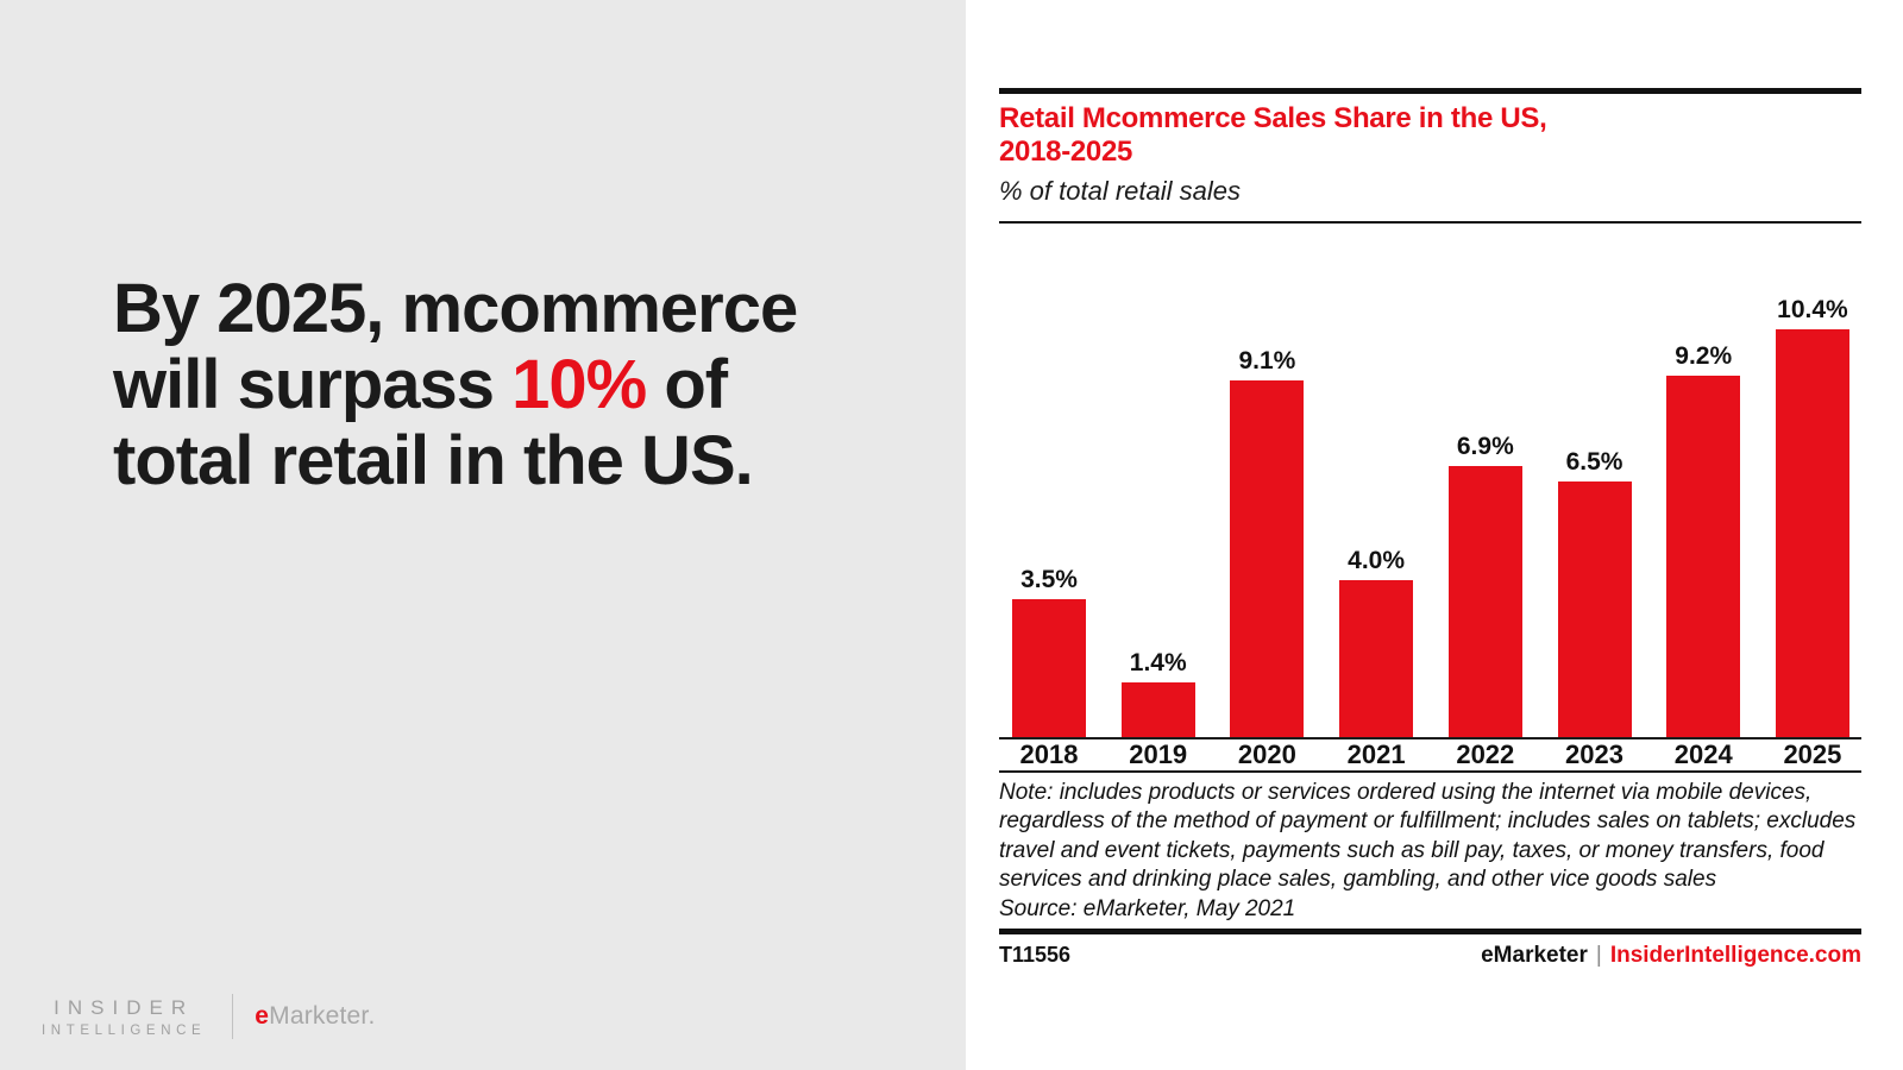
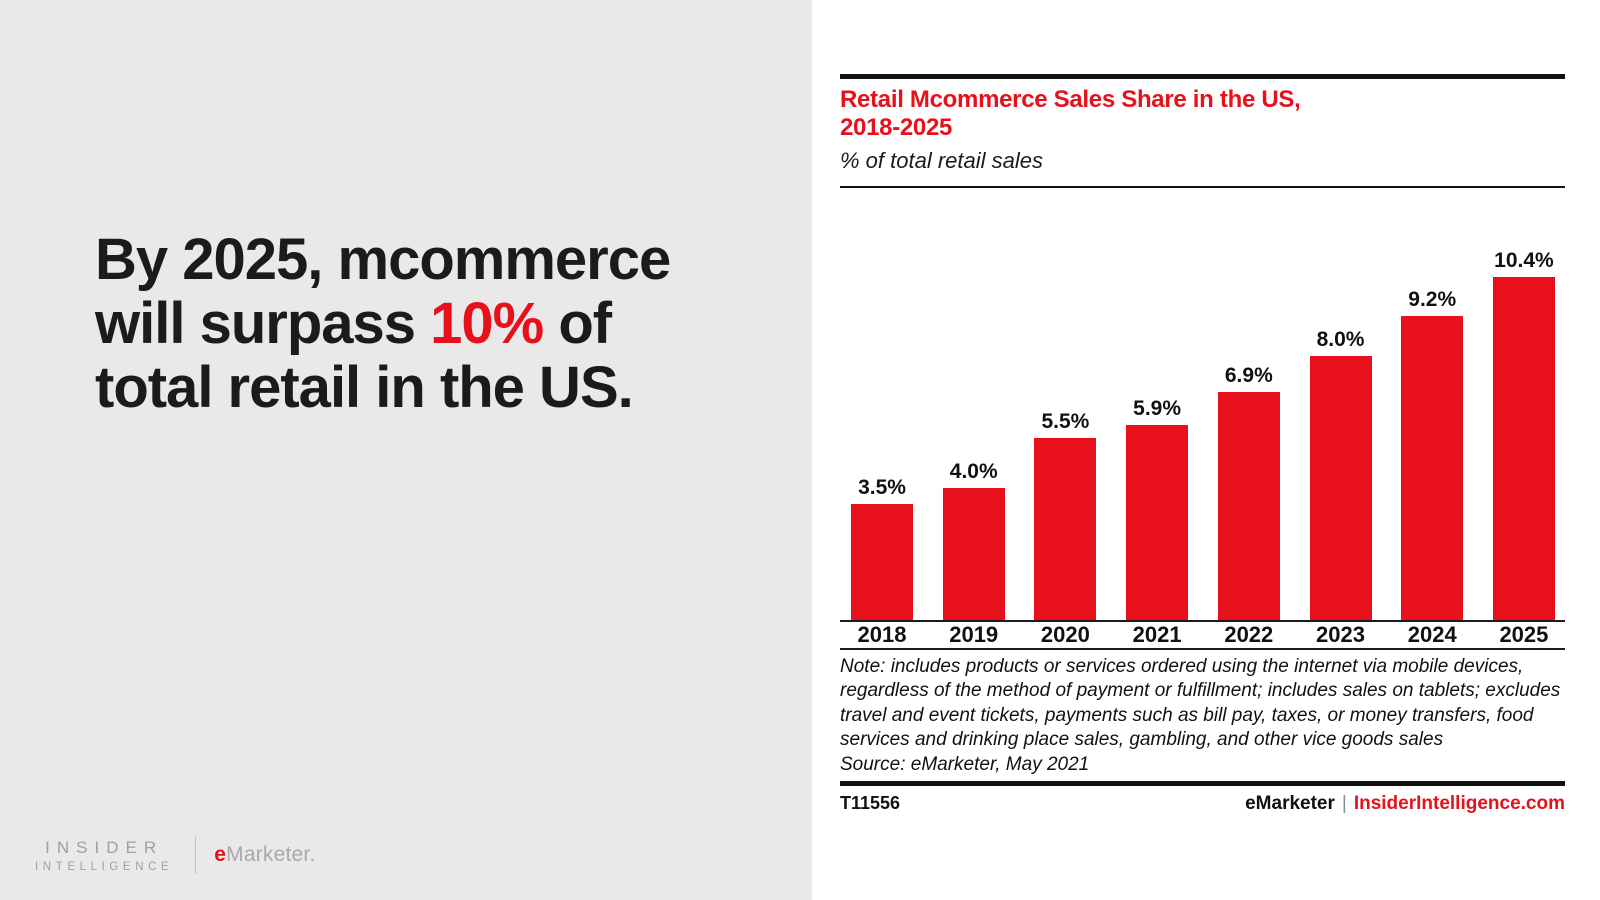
2019: 1.4% -> 4.0%
2020: 9.1% -> 5.5%
2021: 4.0% -> 5.9%
2023: 6.5% -> 8.0%
